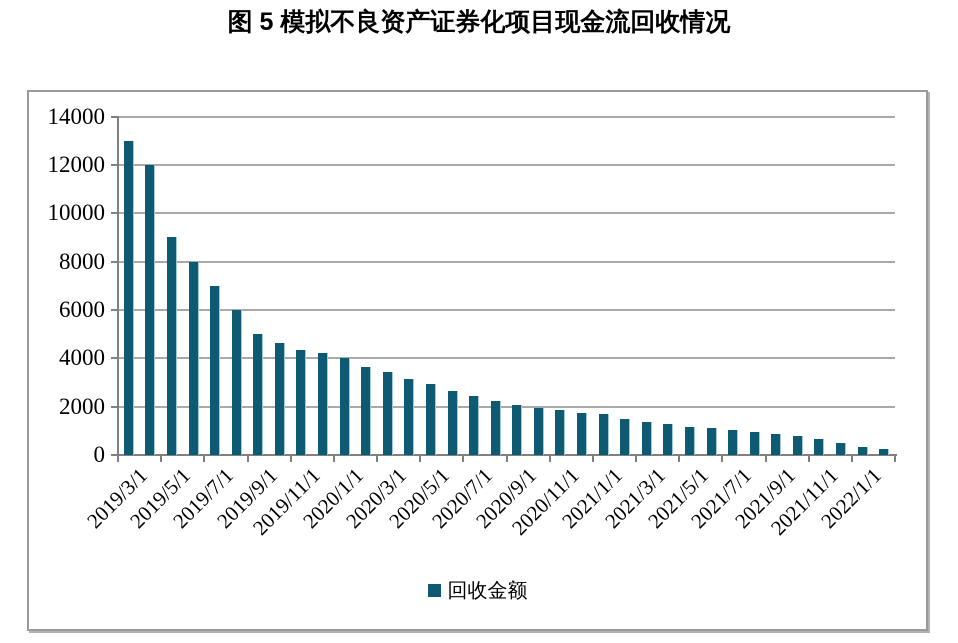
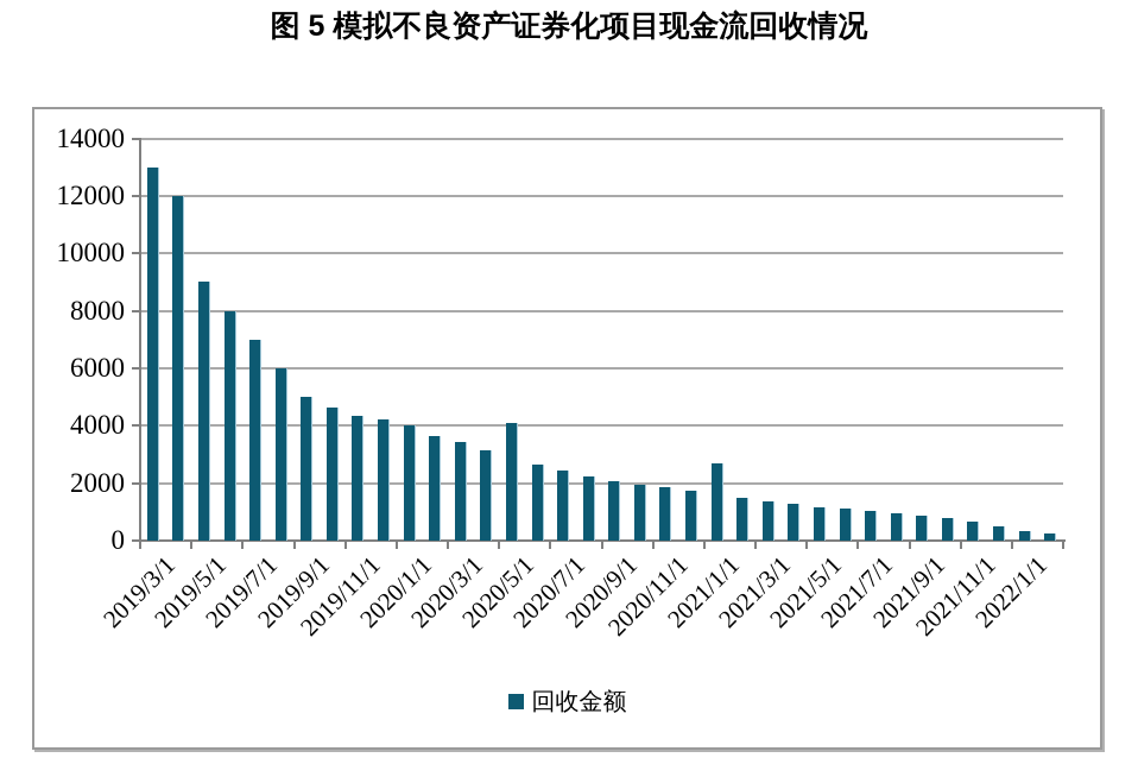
2020/5/1: 3000 -> 4100
2021/1/1: 1700 -> 2700
